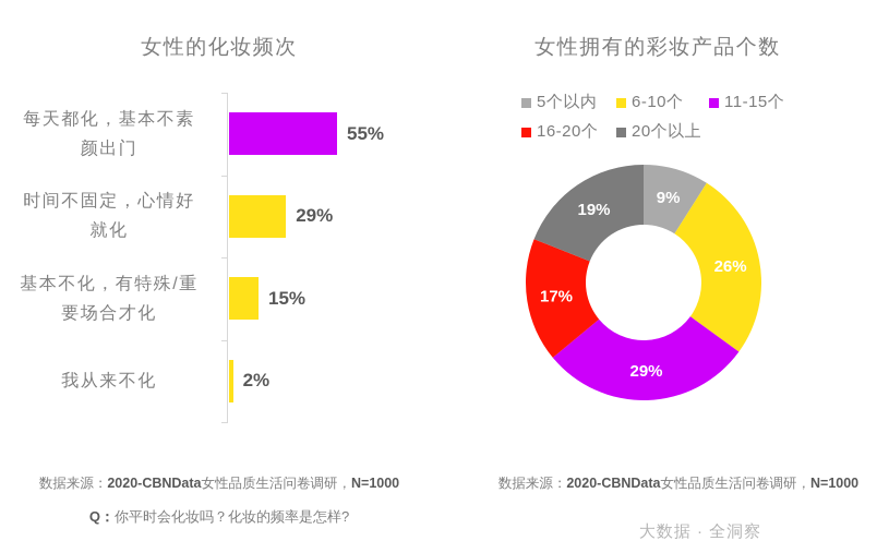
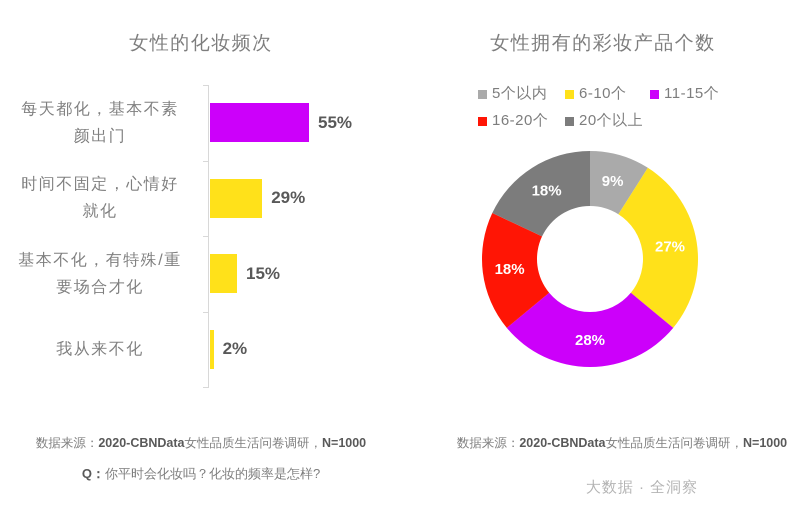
女性拥有的彩妆产品个数/6-10个: 26% -> 27%
女性拥有的彩妆产品个数/11-15个: 29% -> 28%
女性拥有的彩妆产品个数/16-20个: 17% -> 18%
女性拥有的彩妆产品个数/20个以上: 19% -> 18%
